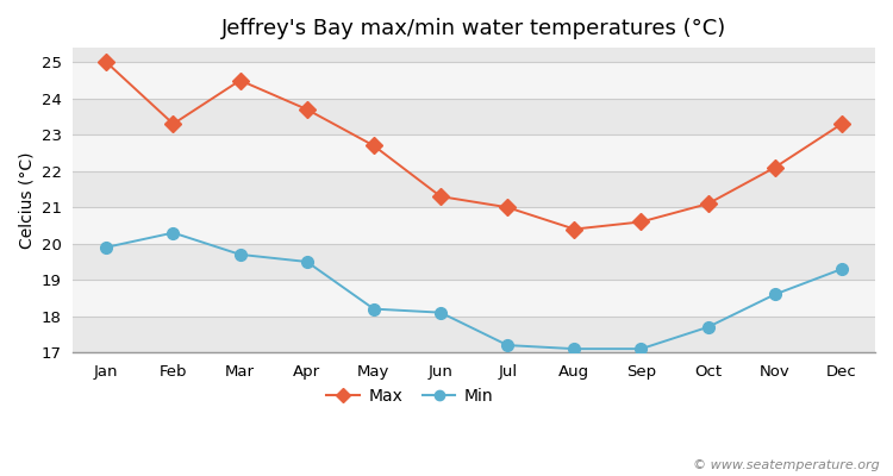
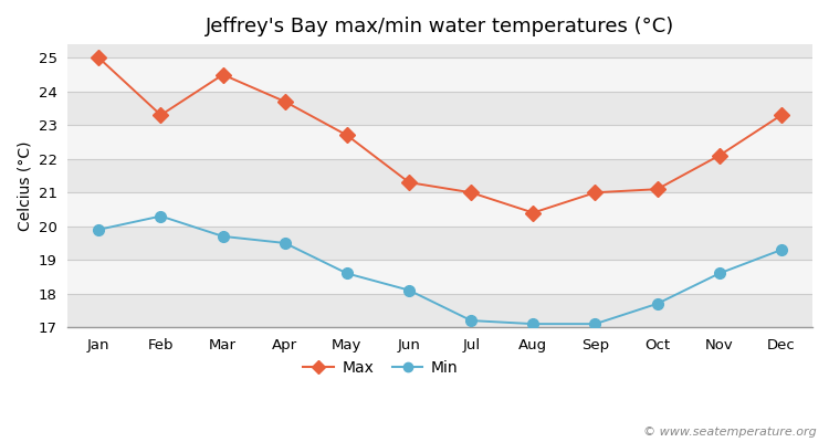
Min/May: 18.2 -> 18.6
Max/Sep: 20.6 -> 21.0
